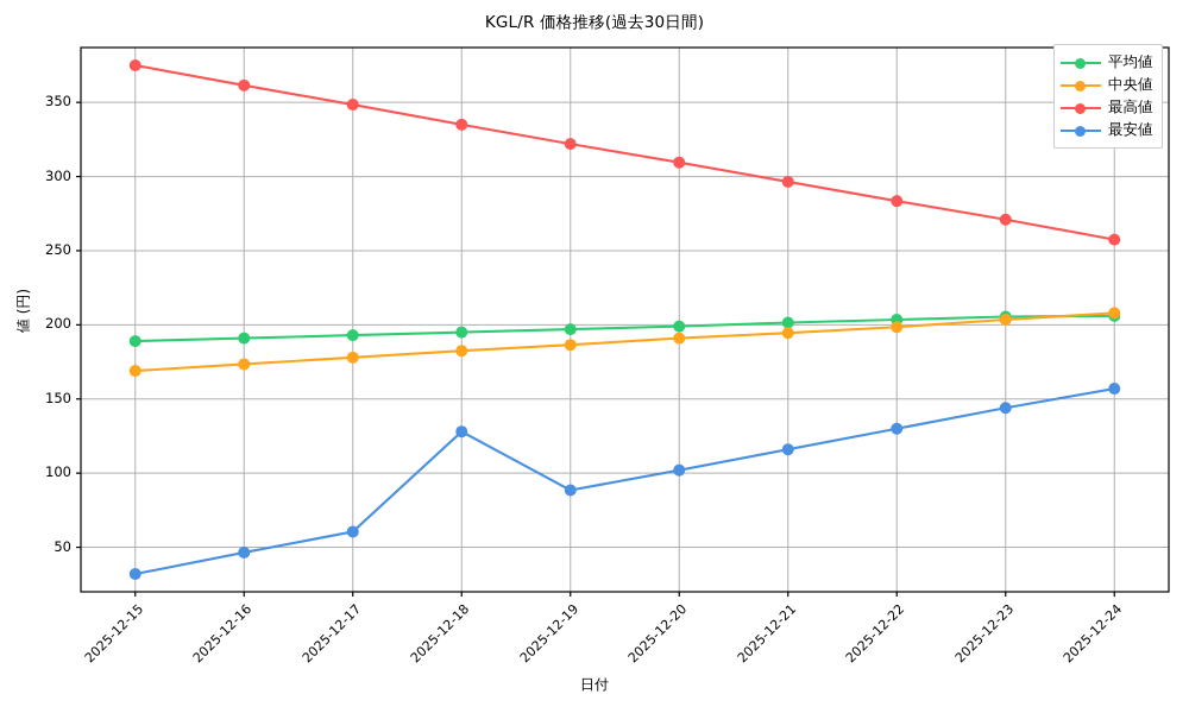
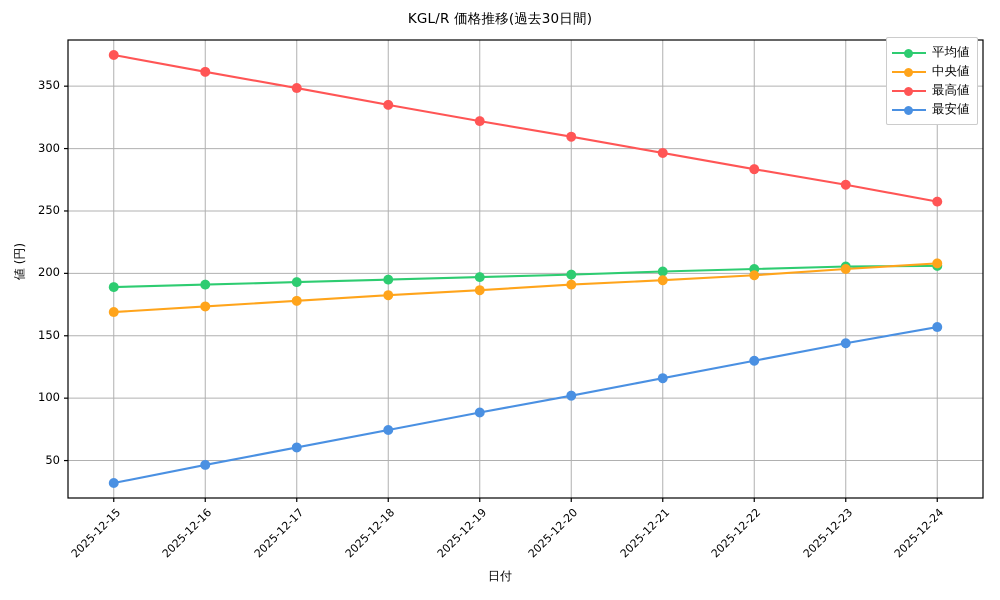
最安値/2025-12-18: 128 -> 74
